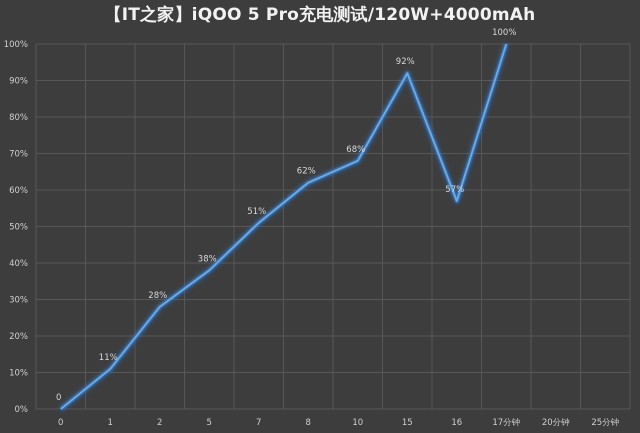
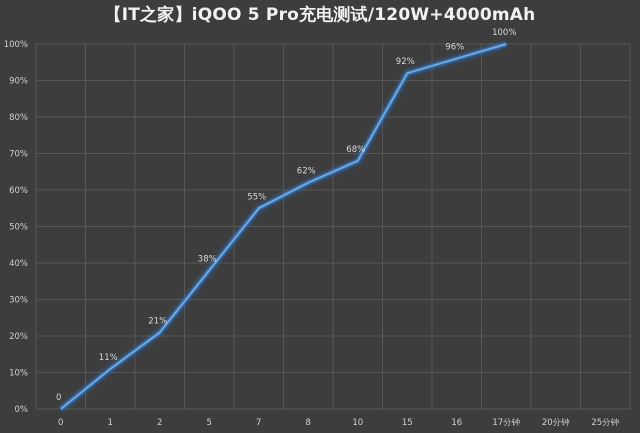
2: 28% -> 21%
7: 51% -> 55%
16: 57% -> 96%
